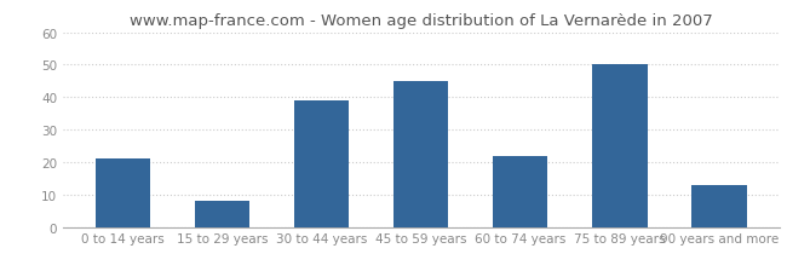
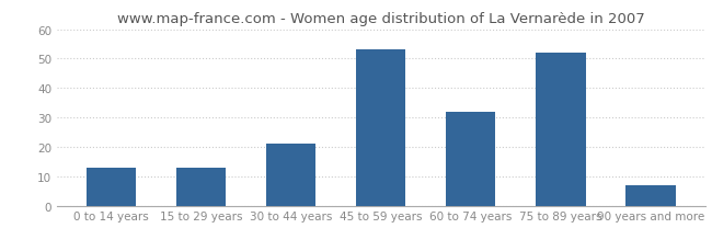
0 to 14 years: 21 -> 13
15 to 29 years: 8 -> 13
30 to 44 years: 39 -> 21
45 to 59 years: 45 -> 53
60 to 74 years: 22 -> 32
75 to 89 years: 50 -> 52
90 years and more: 13 -> 7
